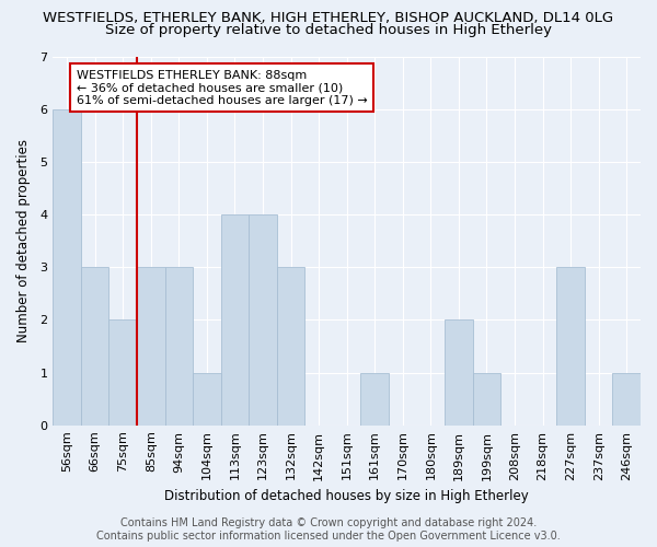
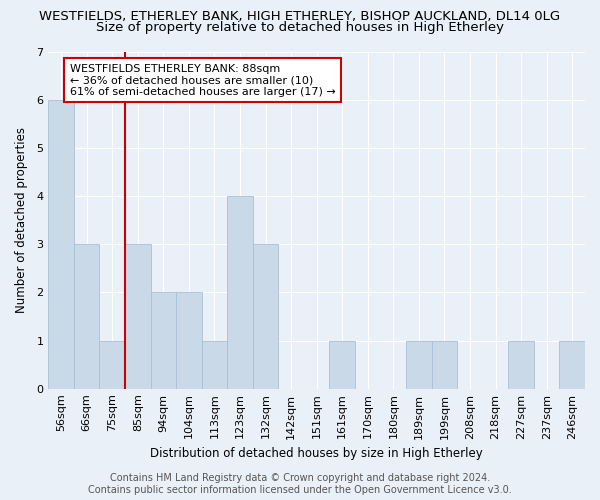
75sqm: 2 -> 1
94sqm: 3 -> 2
104sqm: 1 -> 2
113sqm: 4 -> 1
189sqm: 2 -> 1
227sqm: 3 -> 1
